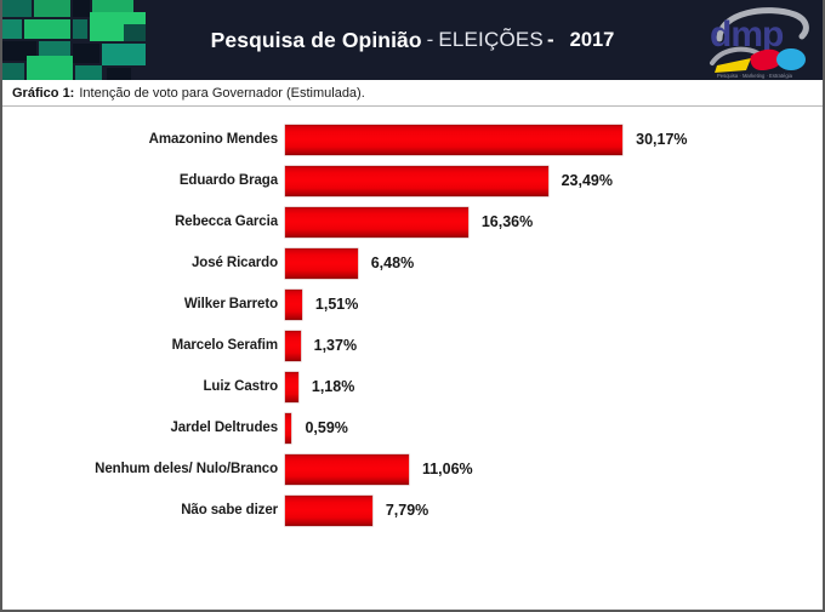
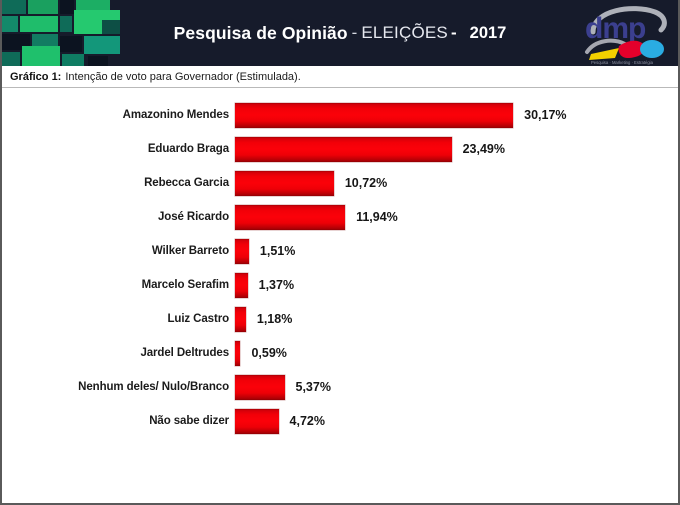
Rebecca Garcia: 16,36% -> 10,72%
José Ricardo: 6,48% -> 11,94%
Nenhum deles/ Nulo/Branco: 11,06% -> 5,37%
Não sabe dizer: 7,79% -> 4,72%
